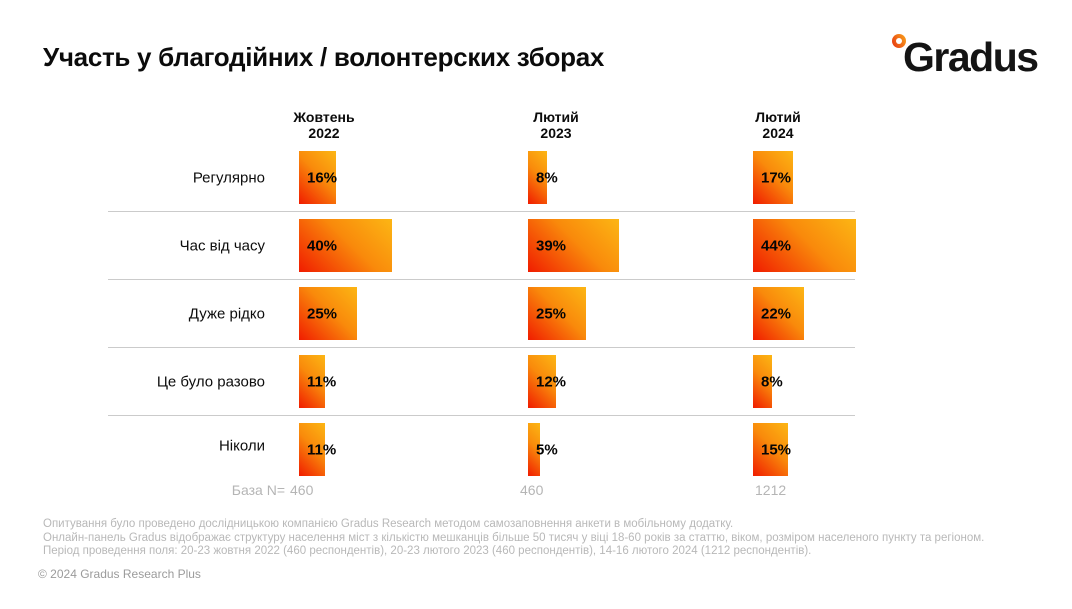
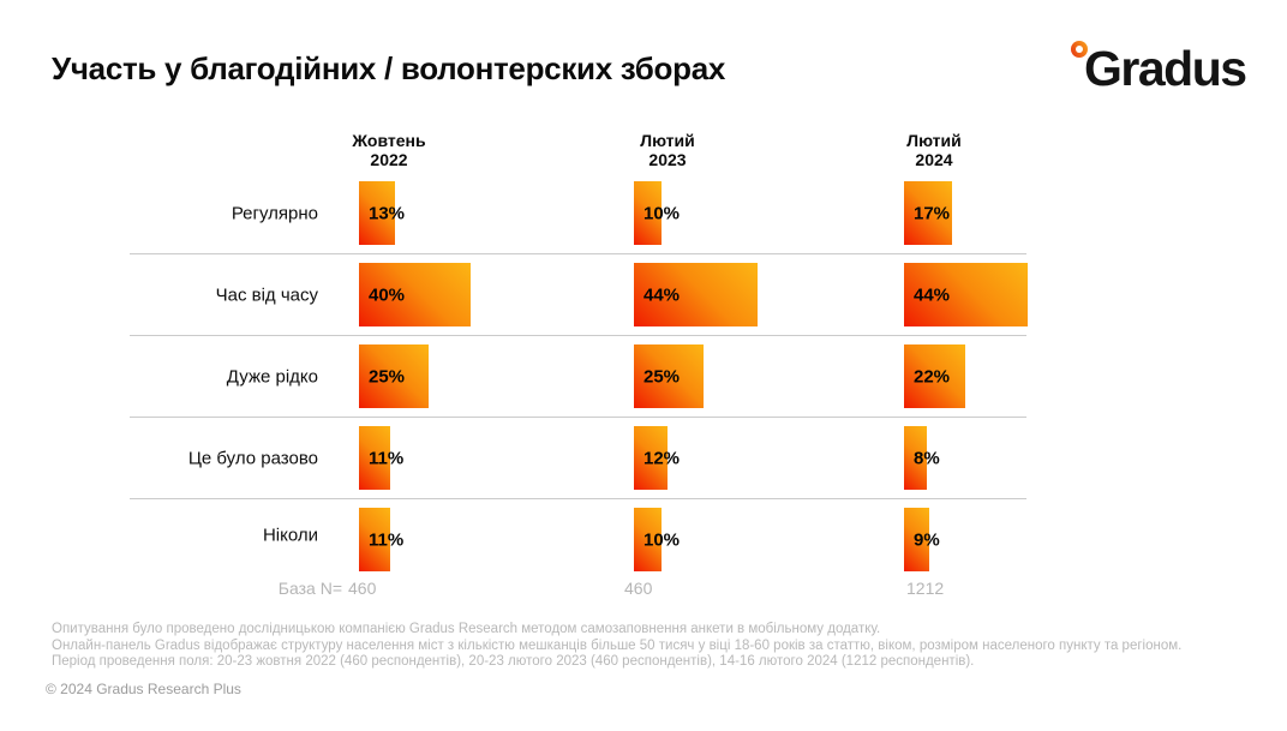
Жовтень 2022/Регулярно: 16% -> 13%
Лютий 2023/Регулярно: 8% -> 10%
Лютий 2023/Час від часу: 39% -> 44%
Лютий 2023/Ніколи: 5% -> 10%
Лютий 2024/Ніколи: 15% -> 9%
